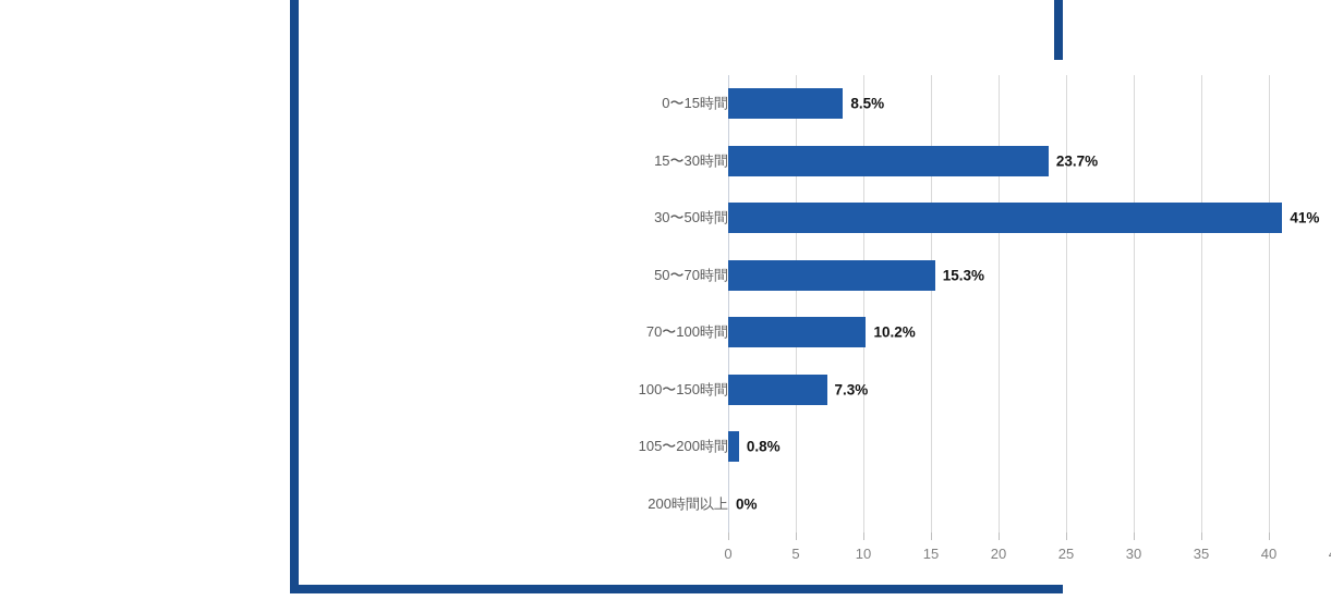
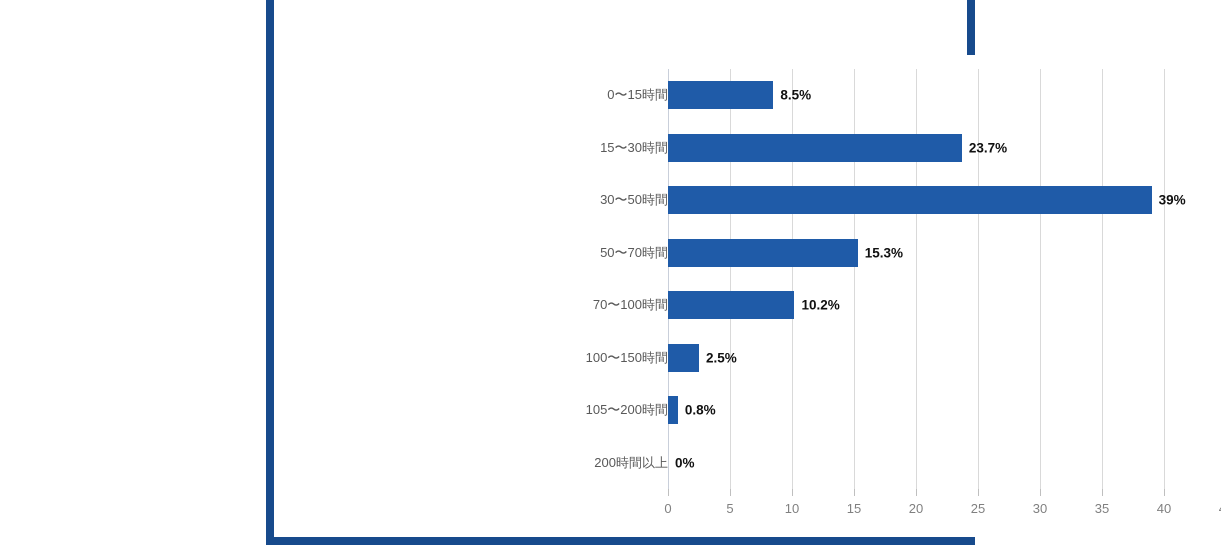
30〜50時間: 41% -> 39%
100〜150時間: 7.3% -> 2.5%
